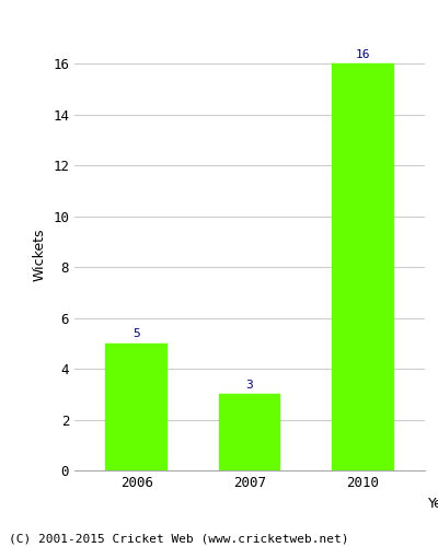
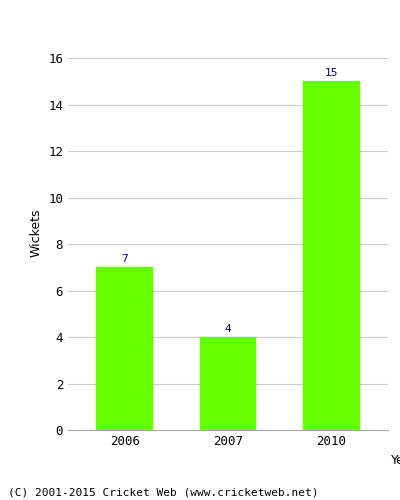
2006: 5 -> 7
2007: 3 -> 4
2010: 16 -> 15
